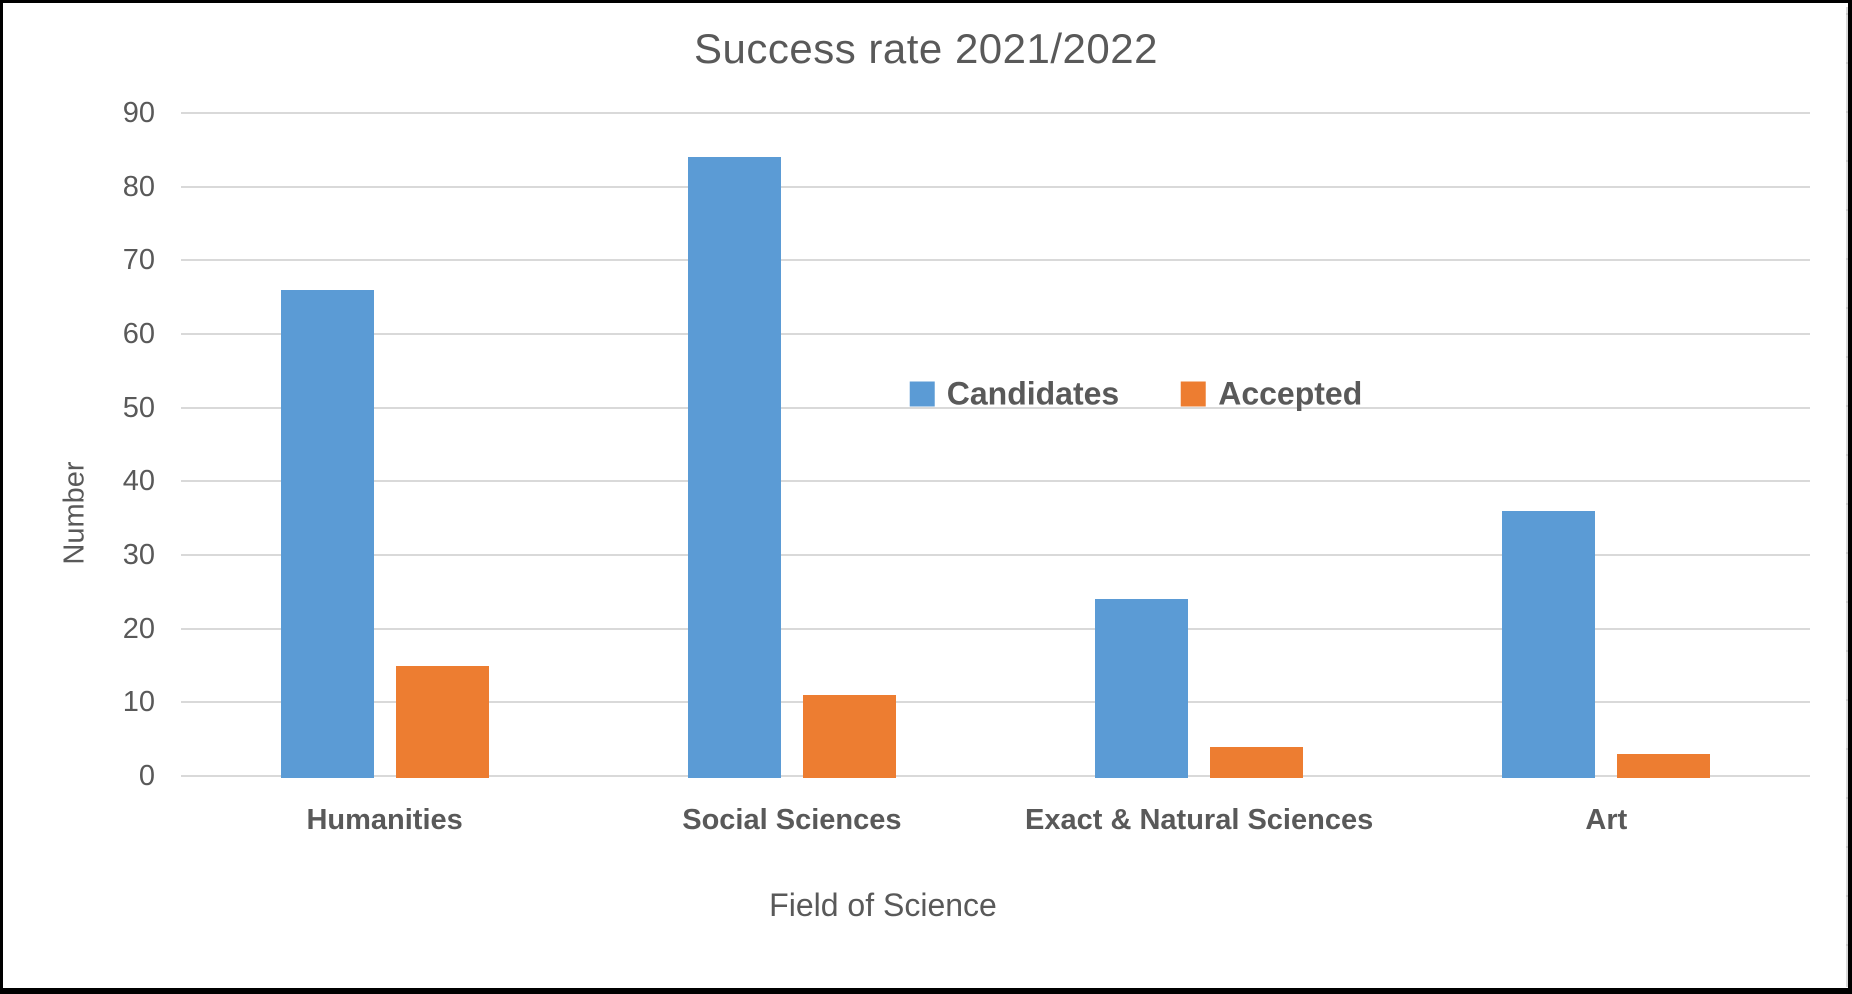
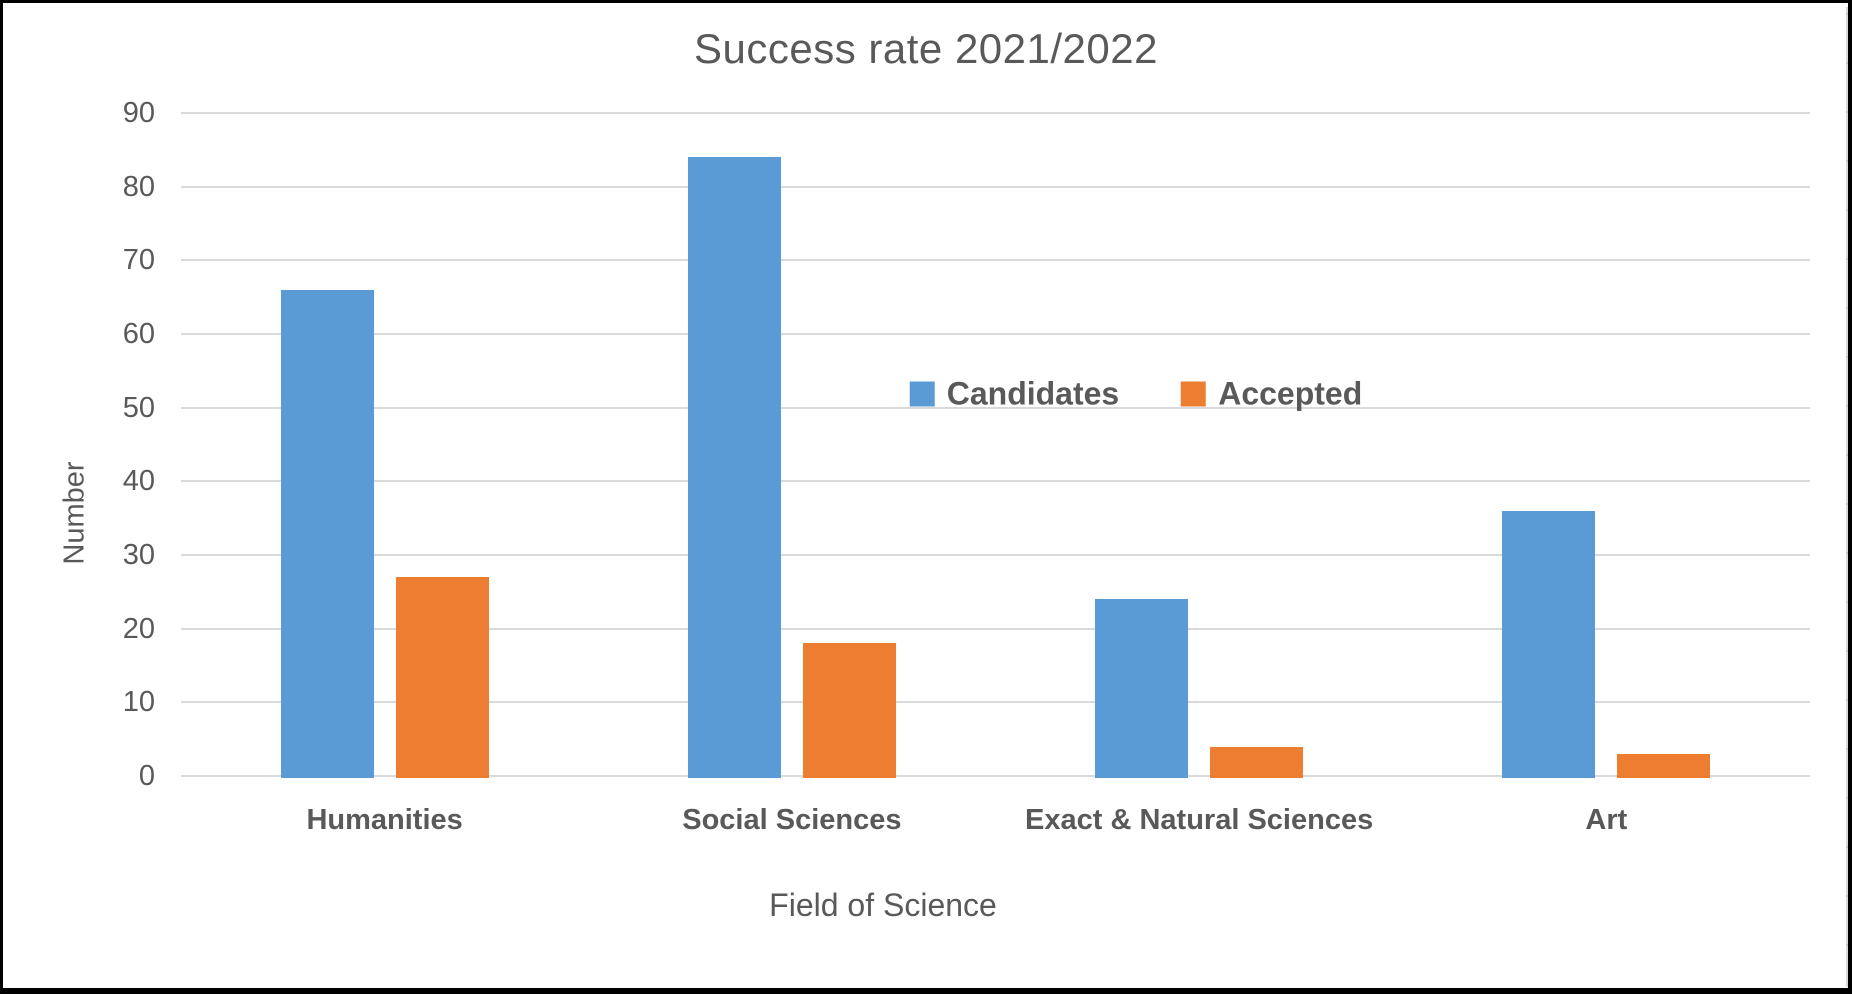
Accepted/Humanities: 15 -> 27
Accepted/Social Sciences: 11 -> 18
